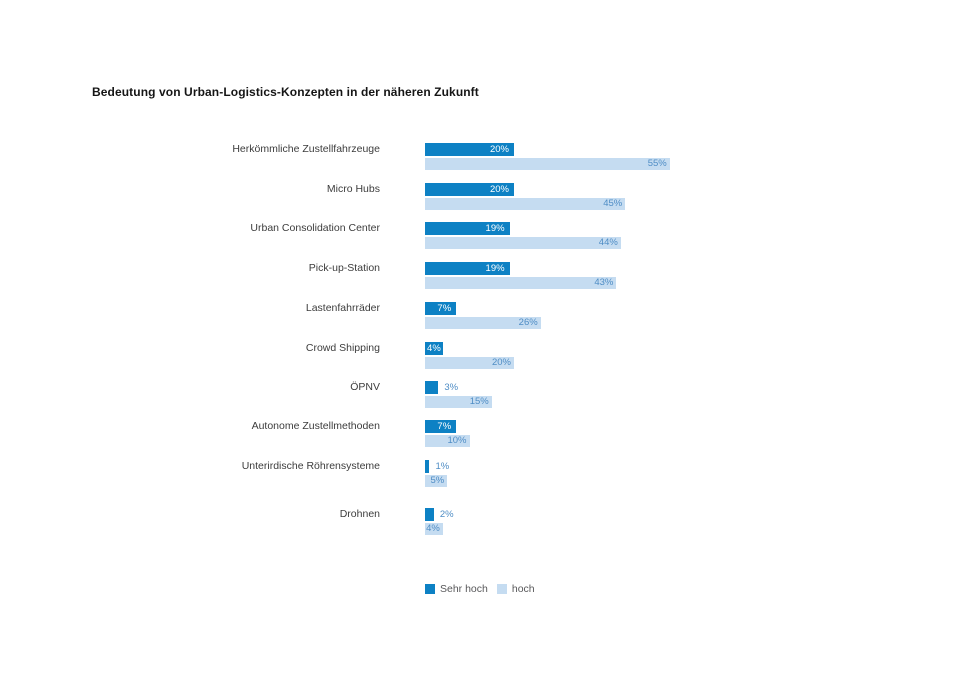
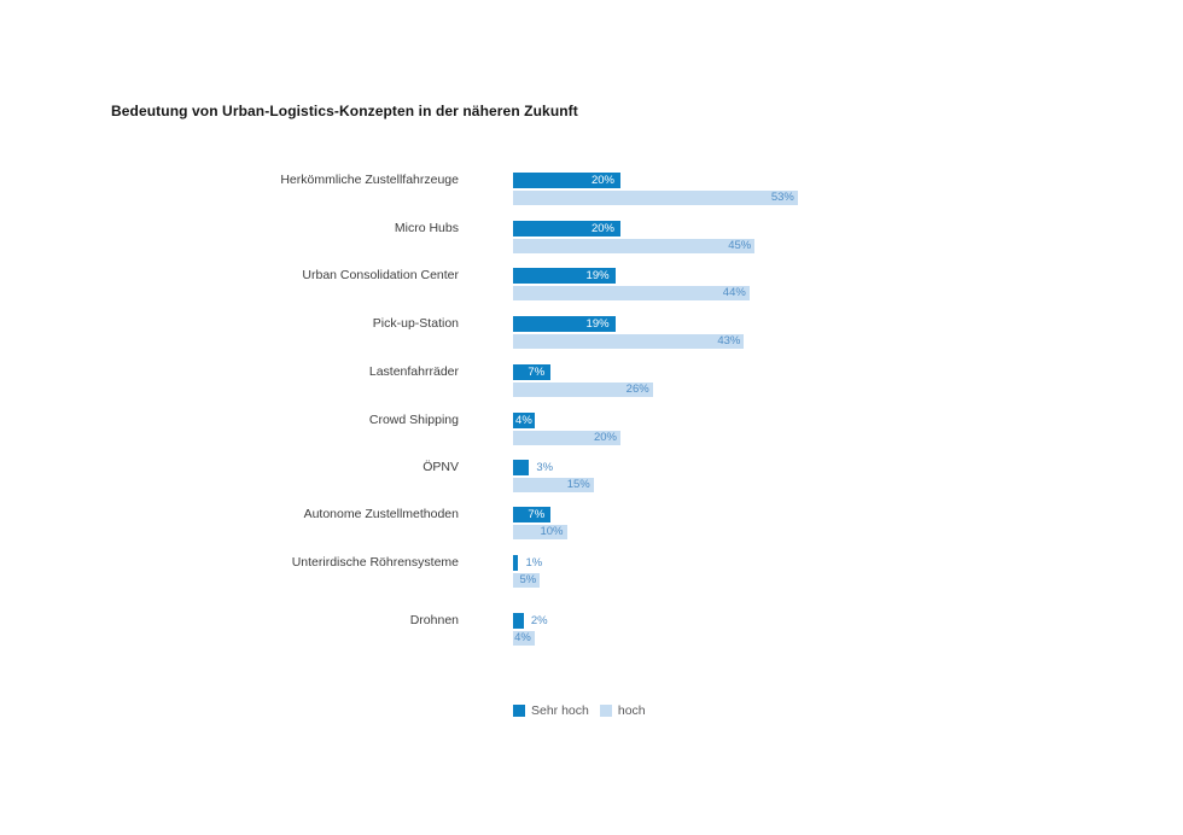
hoch/Herkömmliche Zustellfahrzeuge: 55% -> 53%
